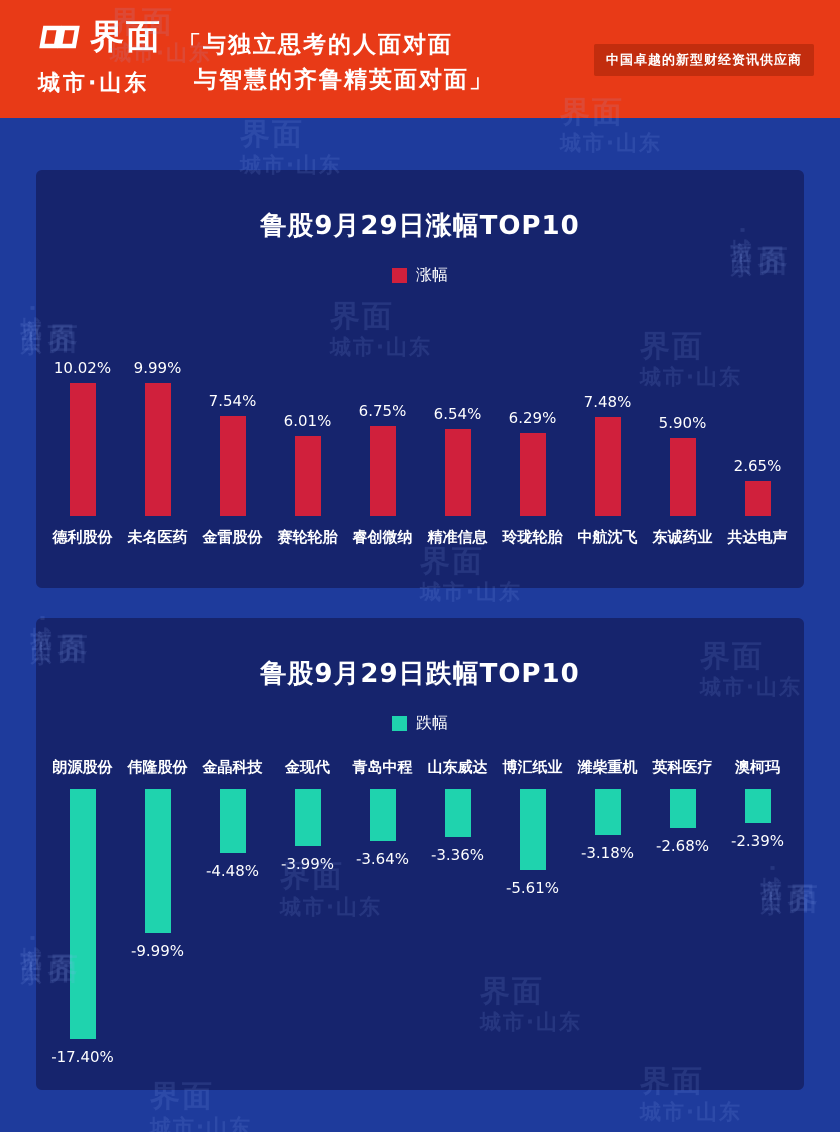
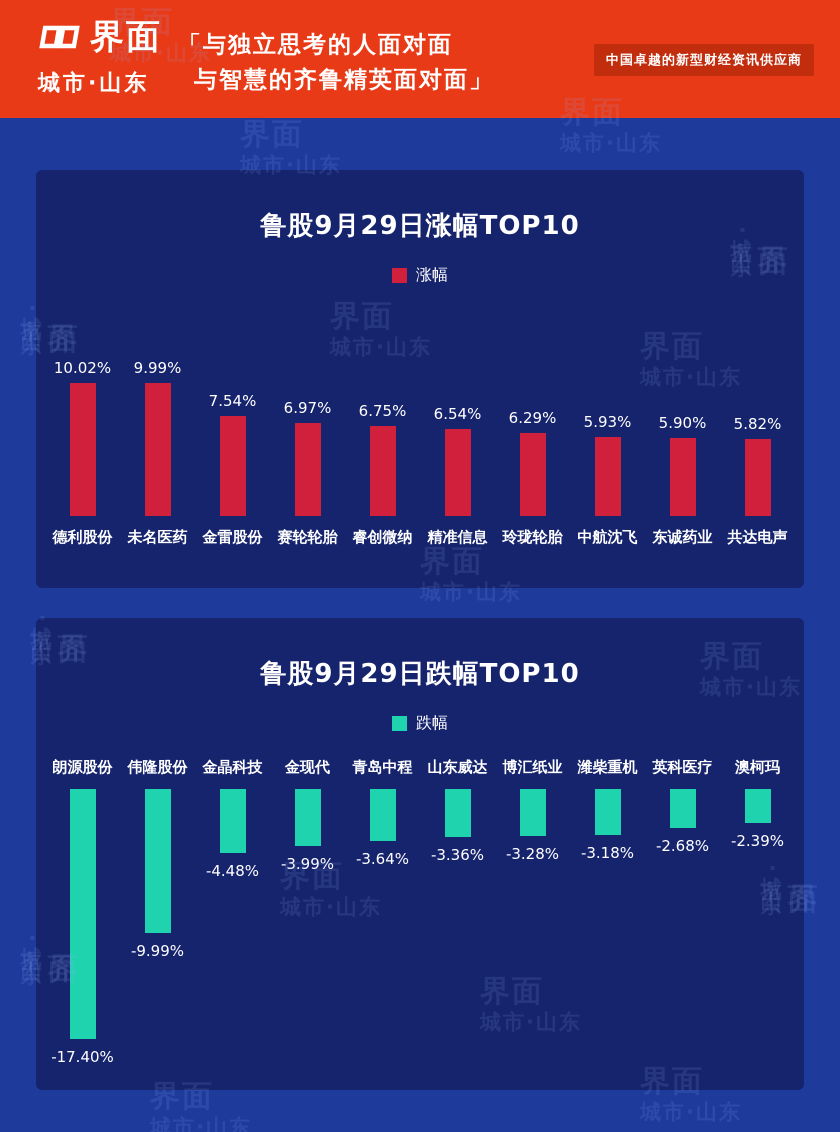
鲁股9月29日涨幅TOP10/赛轮轮胎: 6.01% -> 6.97%
鲁股9月29日涨幅TOP10/中航沈飞: 7.48% -> 5.93%
鲁股9月29日涨幅TOP10/共达电声: 2.65% -> 5.82%
鲁股9月29日跌幅TOP10/博汇纸业: -5.61% -> -3.28%
